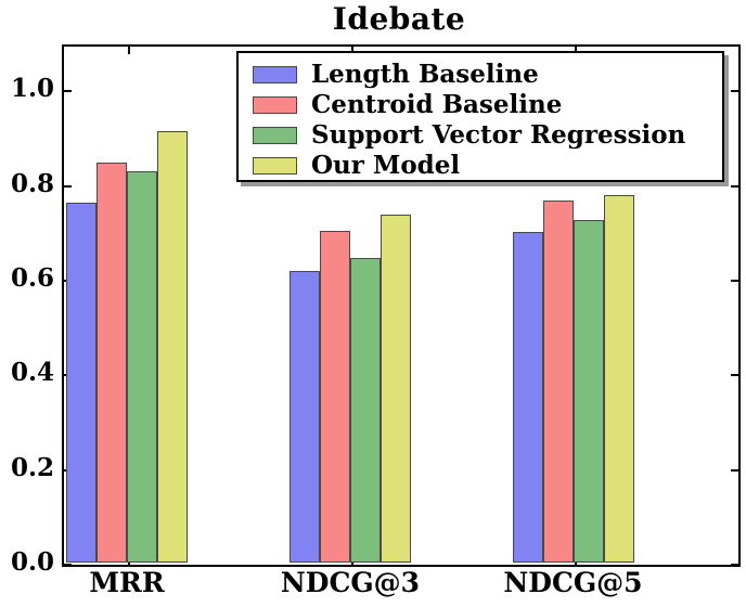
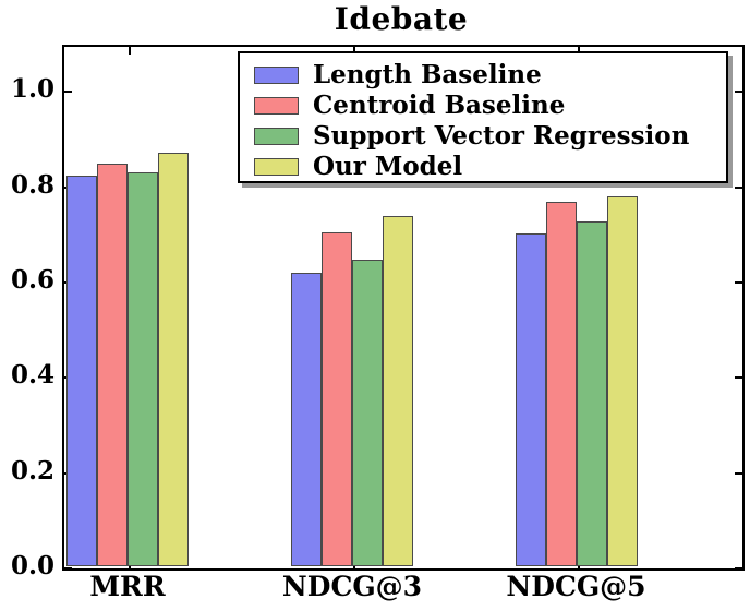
Length Baseline/MRR: 0.76 -> 0.82
Our Model/MRR: 0.91 -> 0.87
